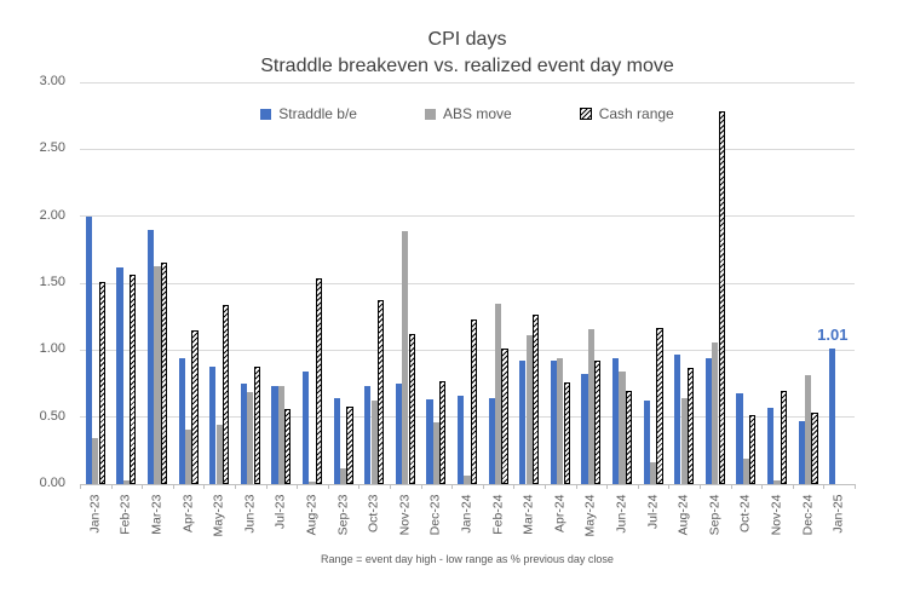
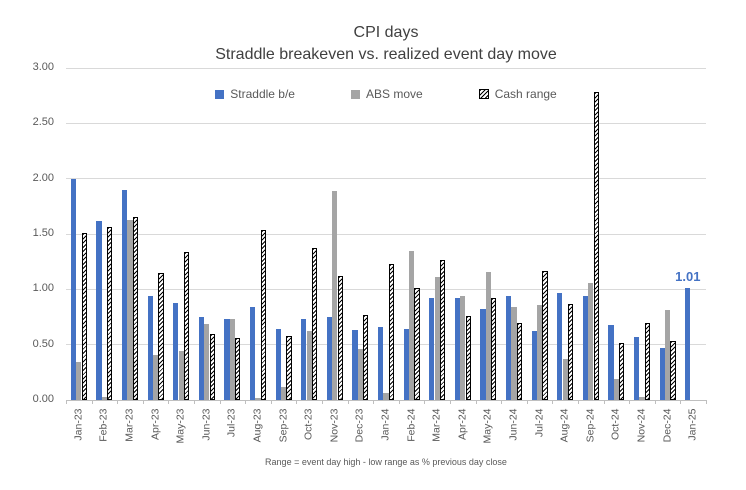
Cash range/Jun-23: 0.88 -> 0.60
ABS move/Jul-24: 0.16 -> 0.86
ABS move/Aug-24: 0.64 -> 0.37
